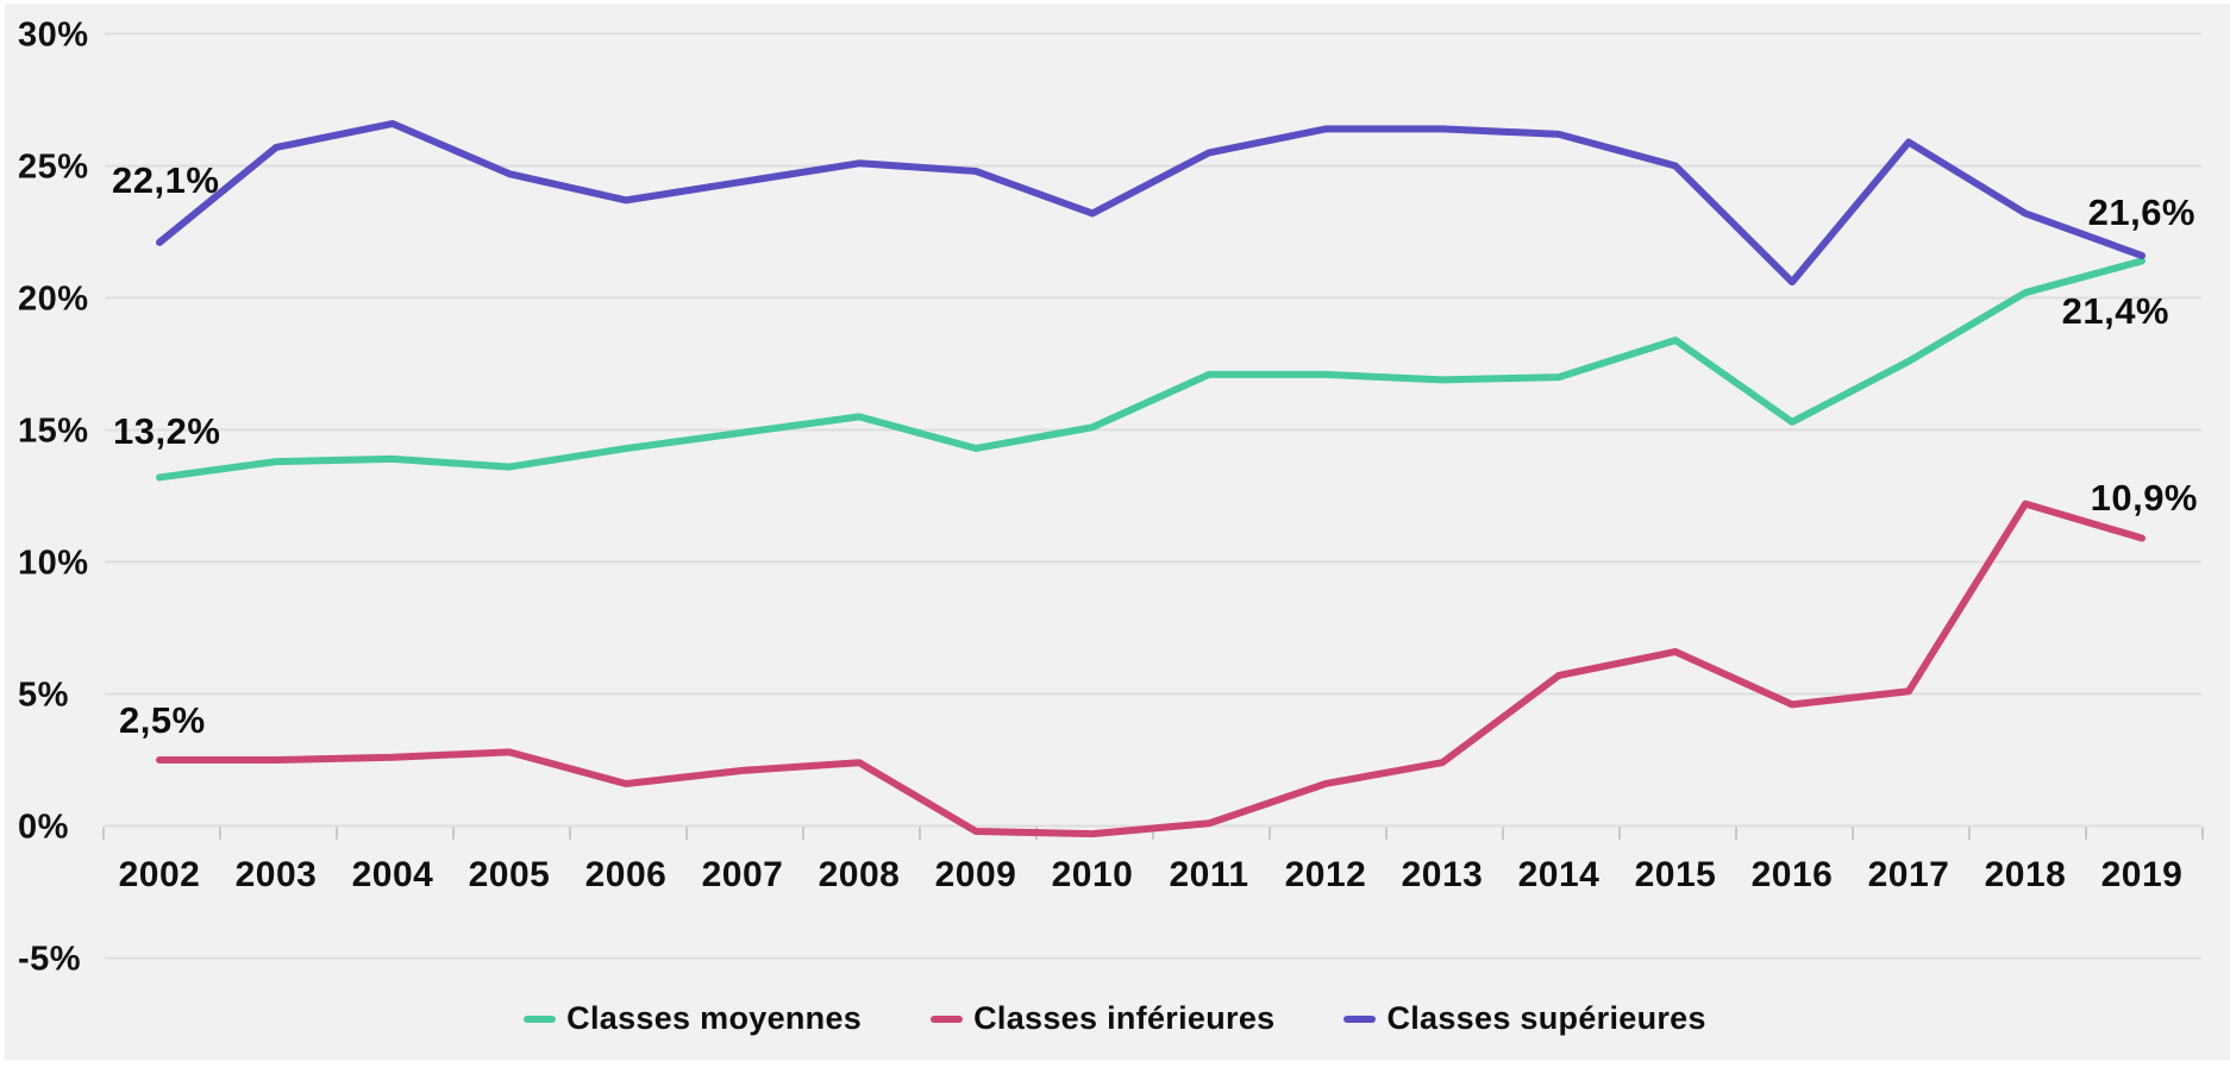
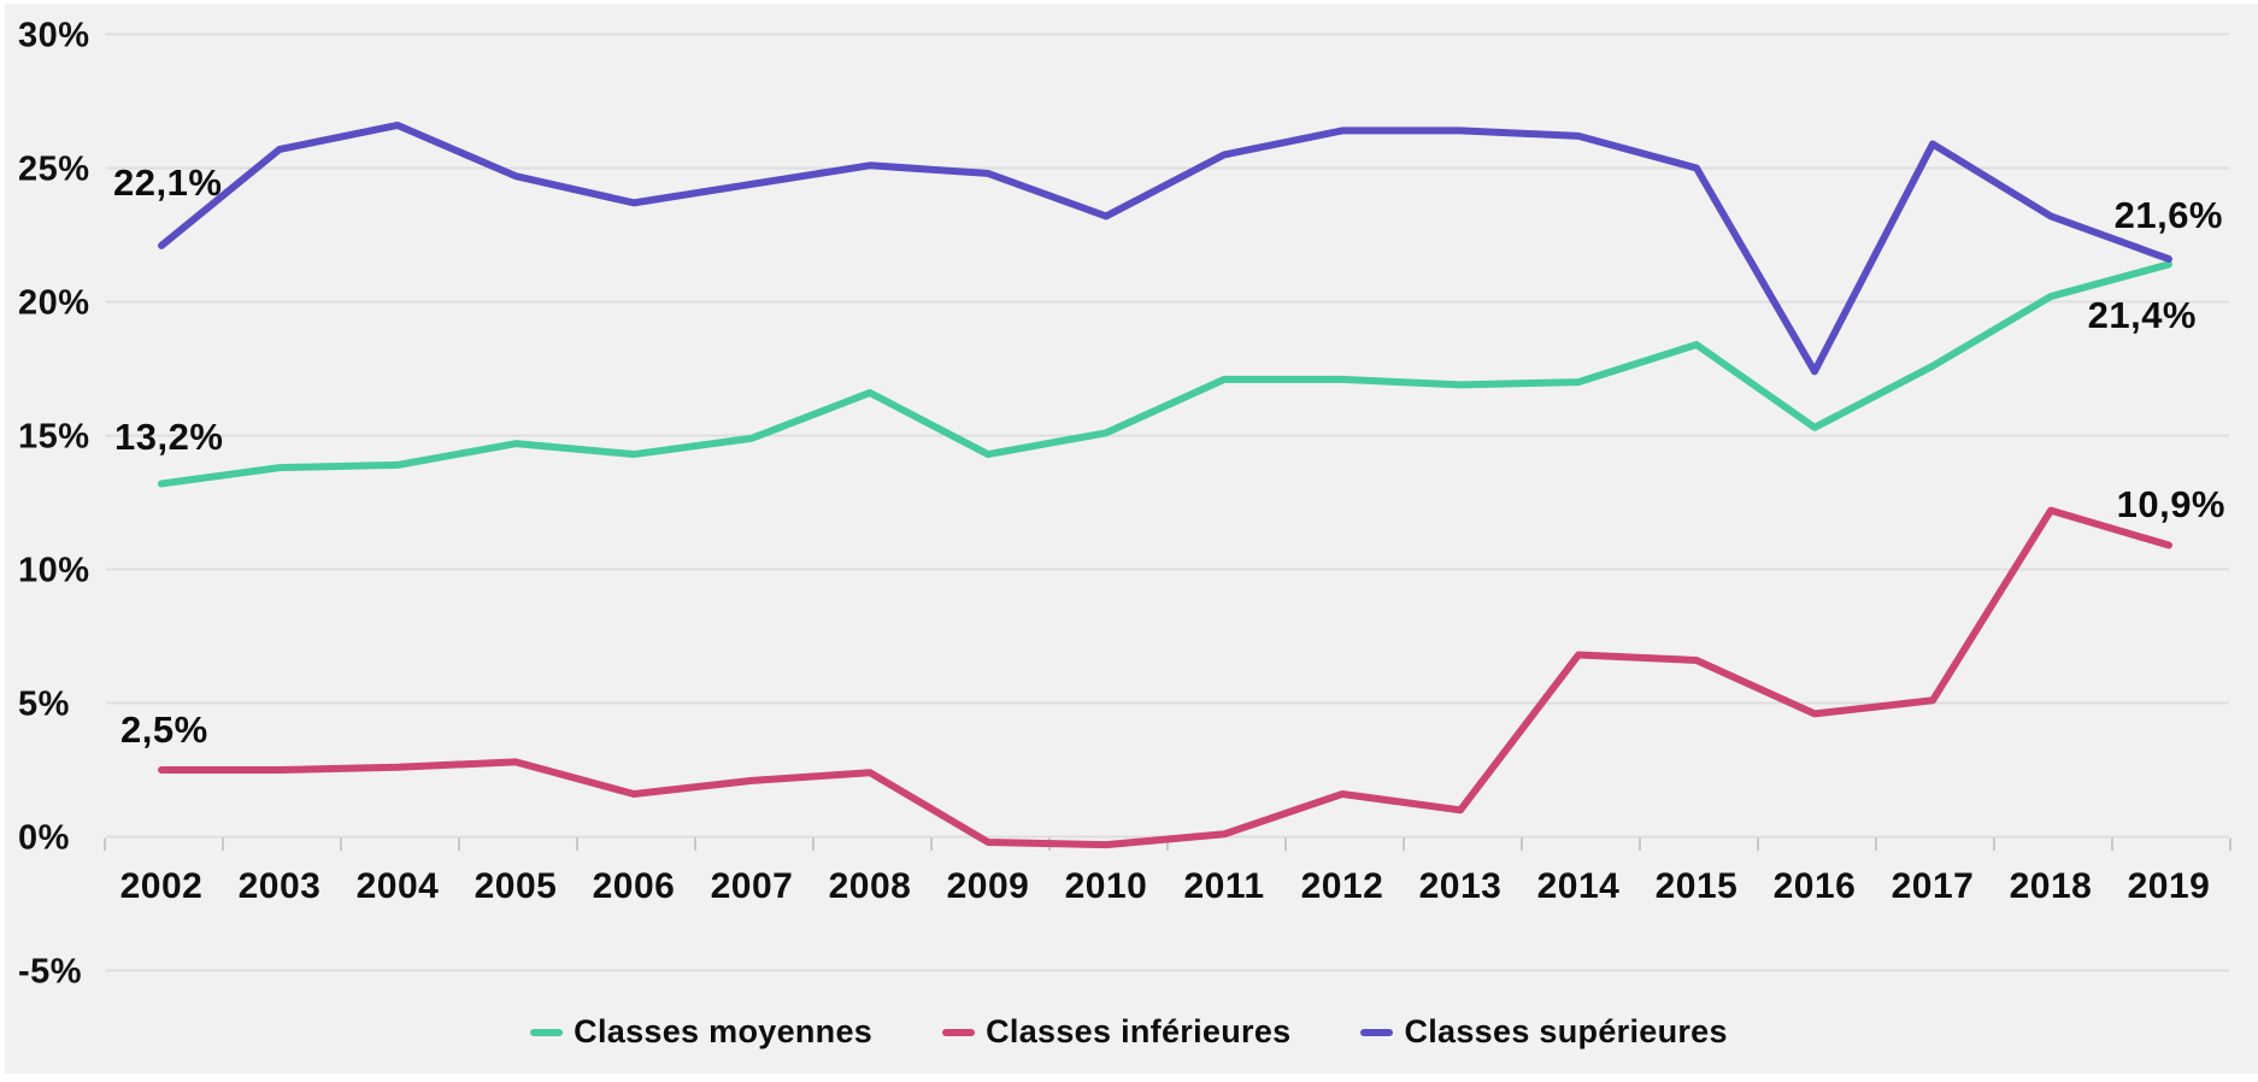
Classes moyennes/2005: 13.6% -> 14.7%
Classes moyennes/2008: 15.5% -> 16.6%
Classes inférieures/2013: 2.4% -> 1.0%
Classes inférieures/2014: 5.7% -> 6.8%
Classes supérieures/2016: 20.6% -> 17.4%
